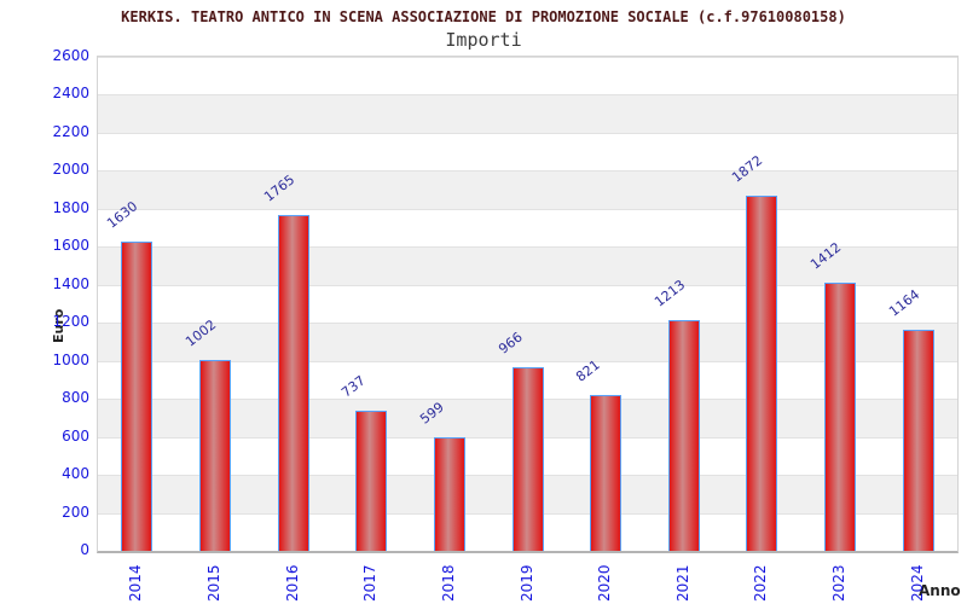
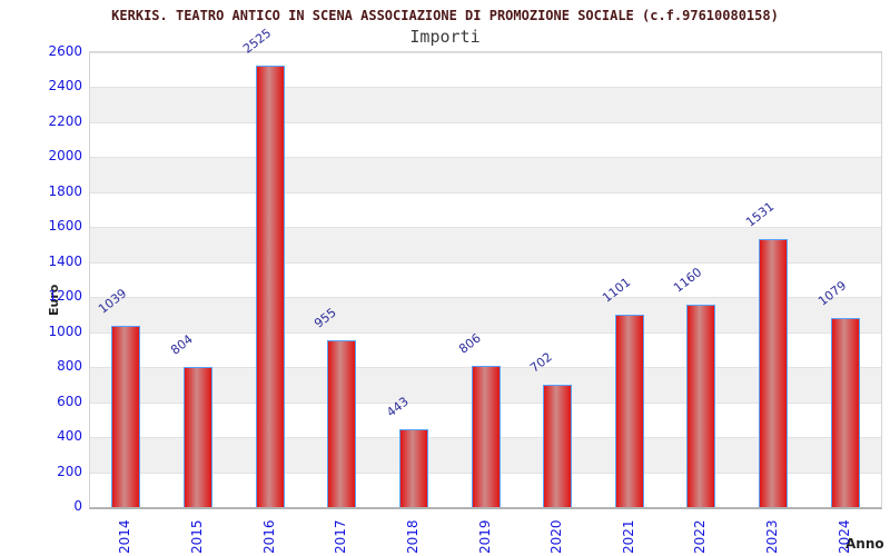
2014: 1630 -> 1039
2015: 1002 -> 804
2016: 1765 -> 2525
2017: 737 -> 955
2018: 599 -> 443
2019: 966 -> 806
2020: 821 -> 702
2021: 1213 -> 1101
2022: 1872 -> 1160
2023: 1412 -> 1531
2024: 1164 -> 1079
